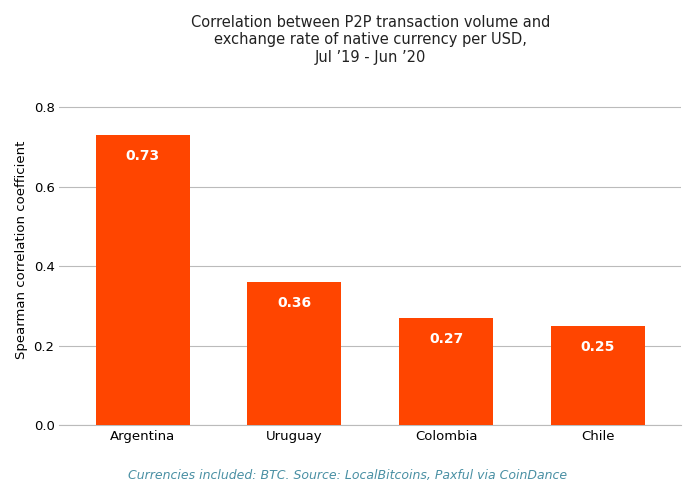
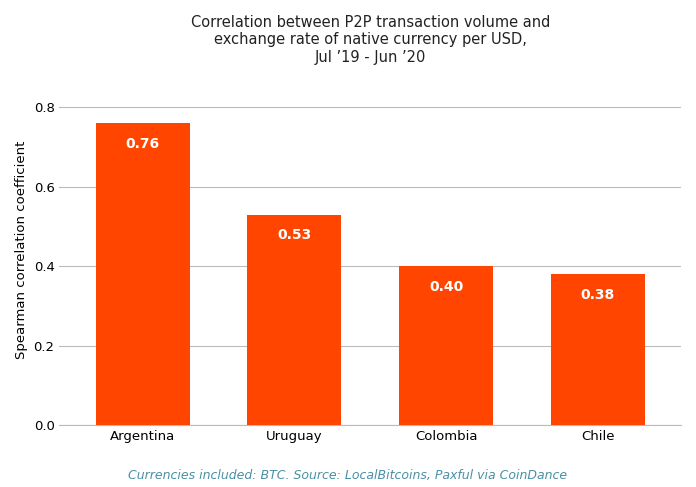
Argentina: 0.73 -> 0.76
Uruguay: 0.36 -> 0.53
Colombia: 0.27 -> 0.40
Chile: 0.25 -> 0.38
